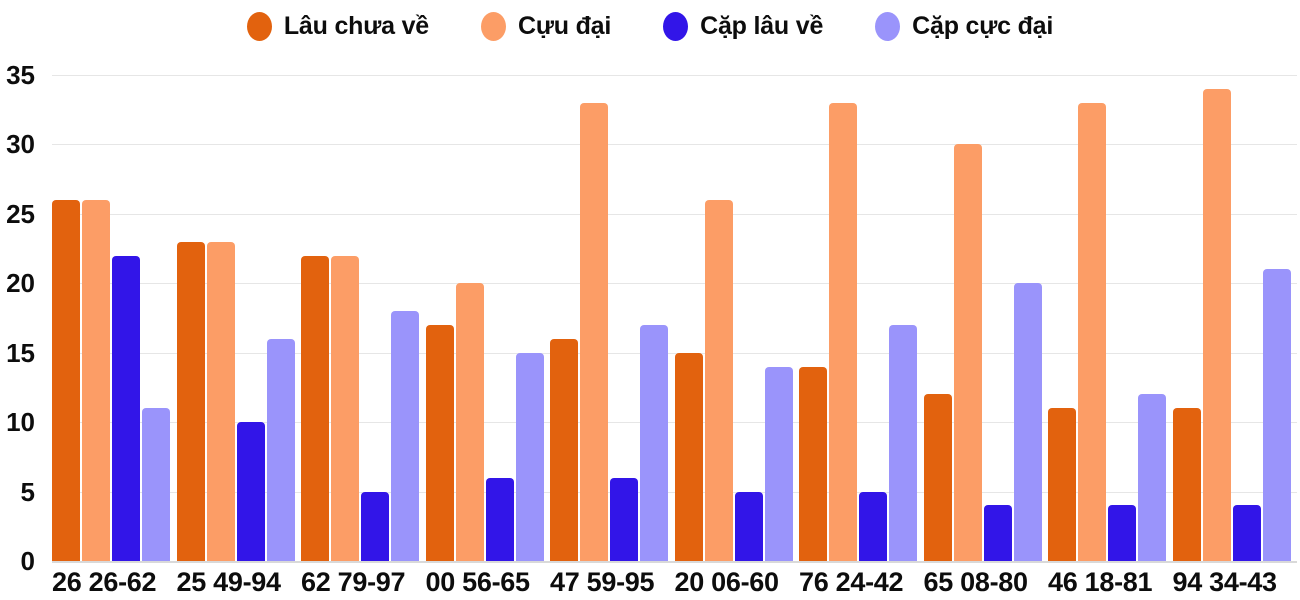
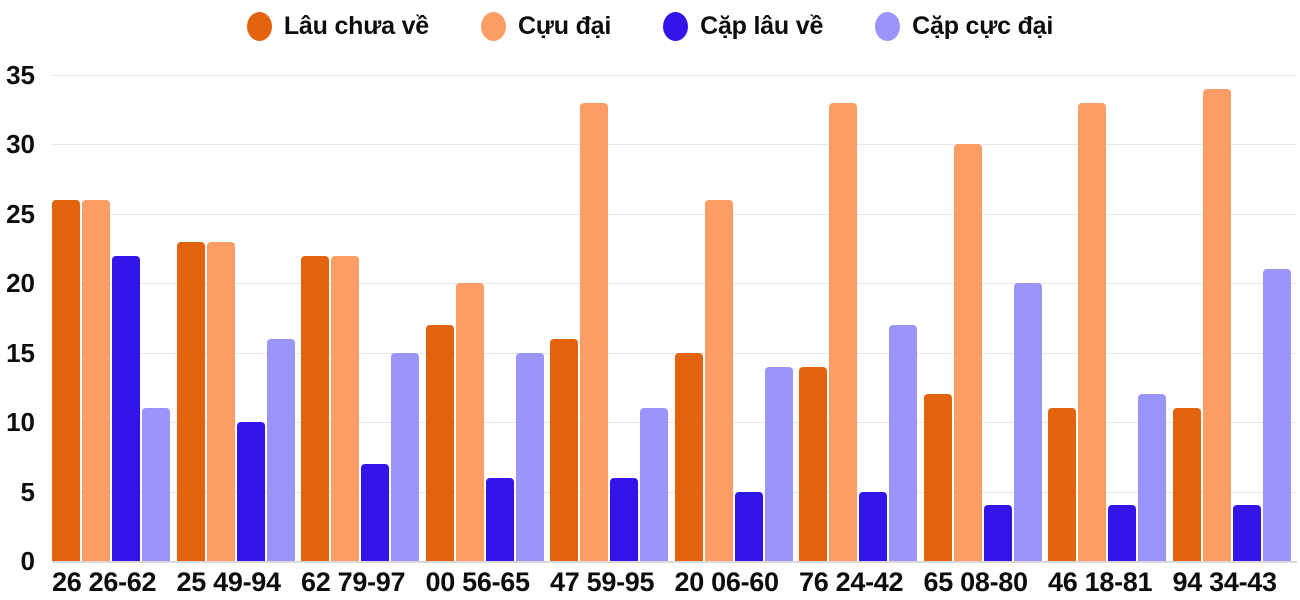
Cặp lâu về/62 79-97: 5 -> 7
Cặp cực đại/62 79-97: 18 -> 15
Cặp cực đại/47 59-95: 17 -> 11
